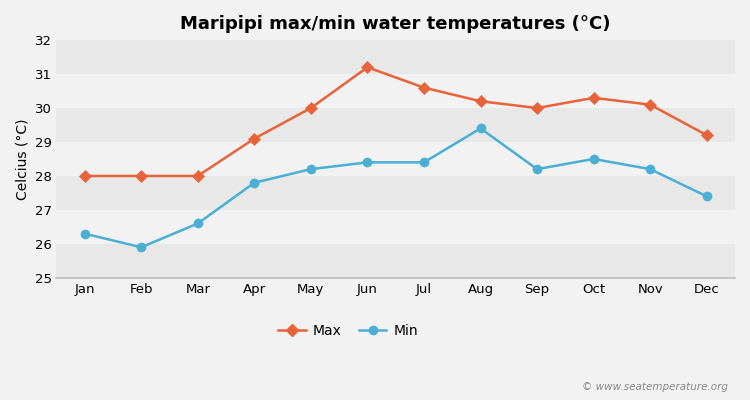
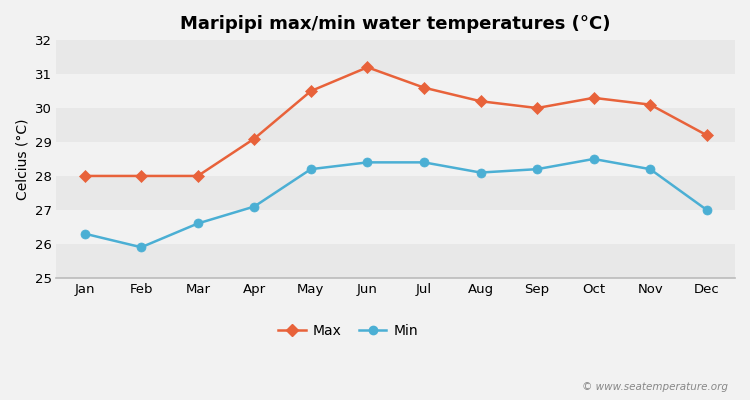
Min/Apr: 27.8 -> 27.1
Max/May: 30.0 -> 30.5
Min/Aug: 29.4 -> 28.1
Min/Dec: 27.4 -> 27.0
